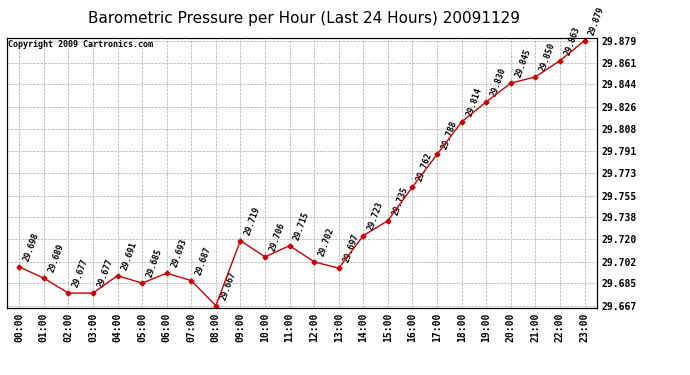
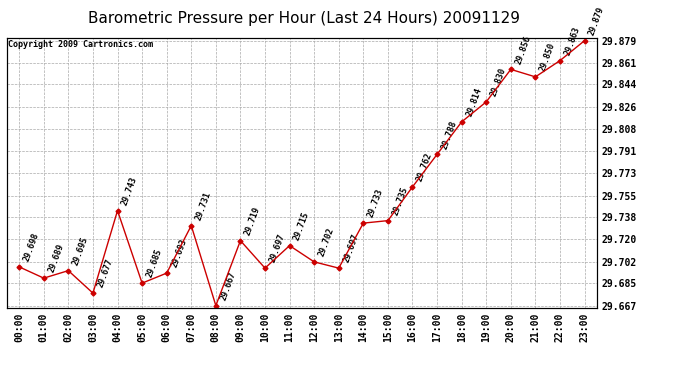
02:00: 29.677 -> 29.695
04:00: 29.691 -> 29.743
07:00: 29.687 -> 29.731
10:00: 29.706 -> 29.697
14:00: 29.723 -> 29.733
20:00: 29.845 -> 29.856
